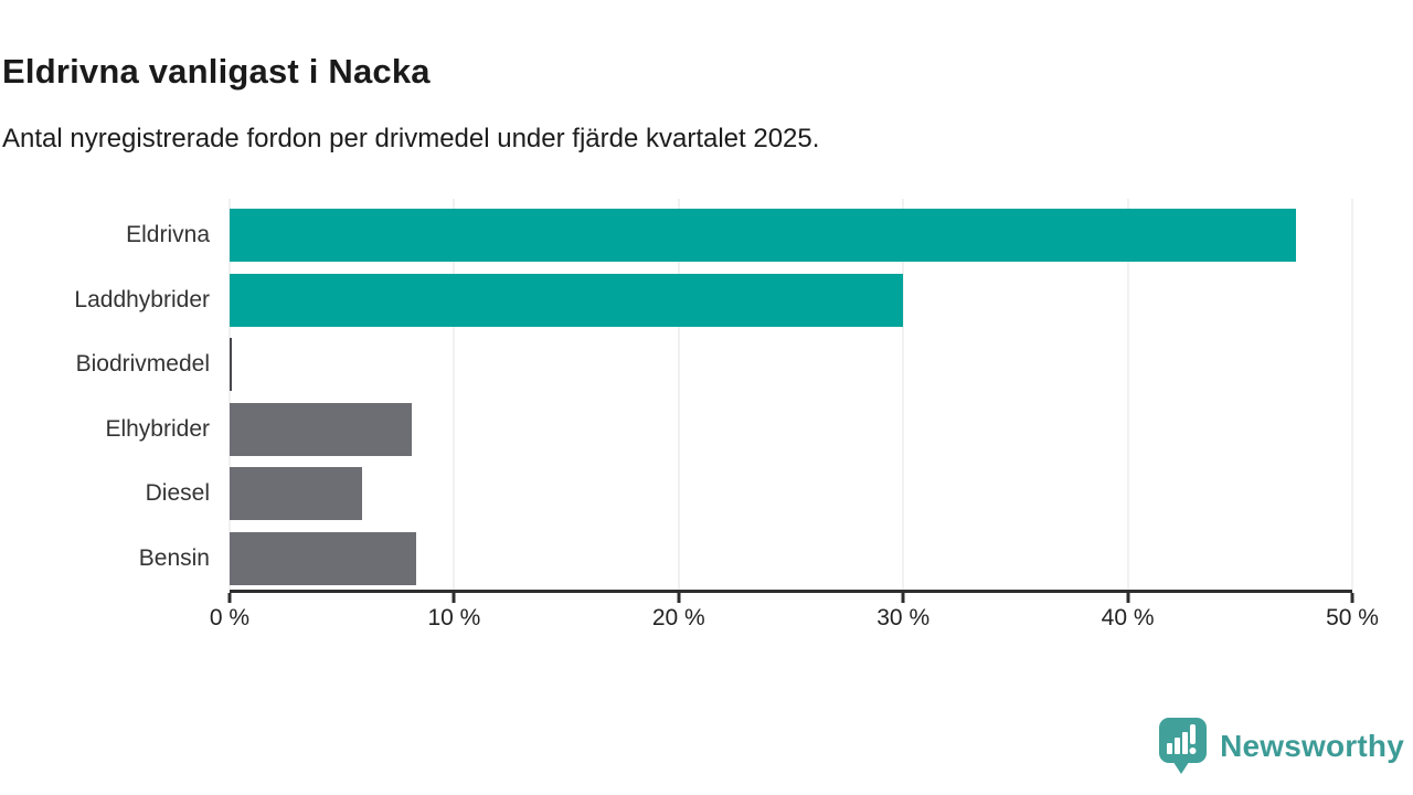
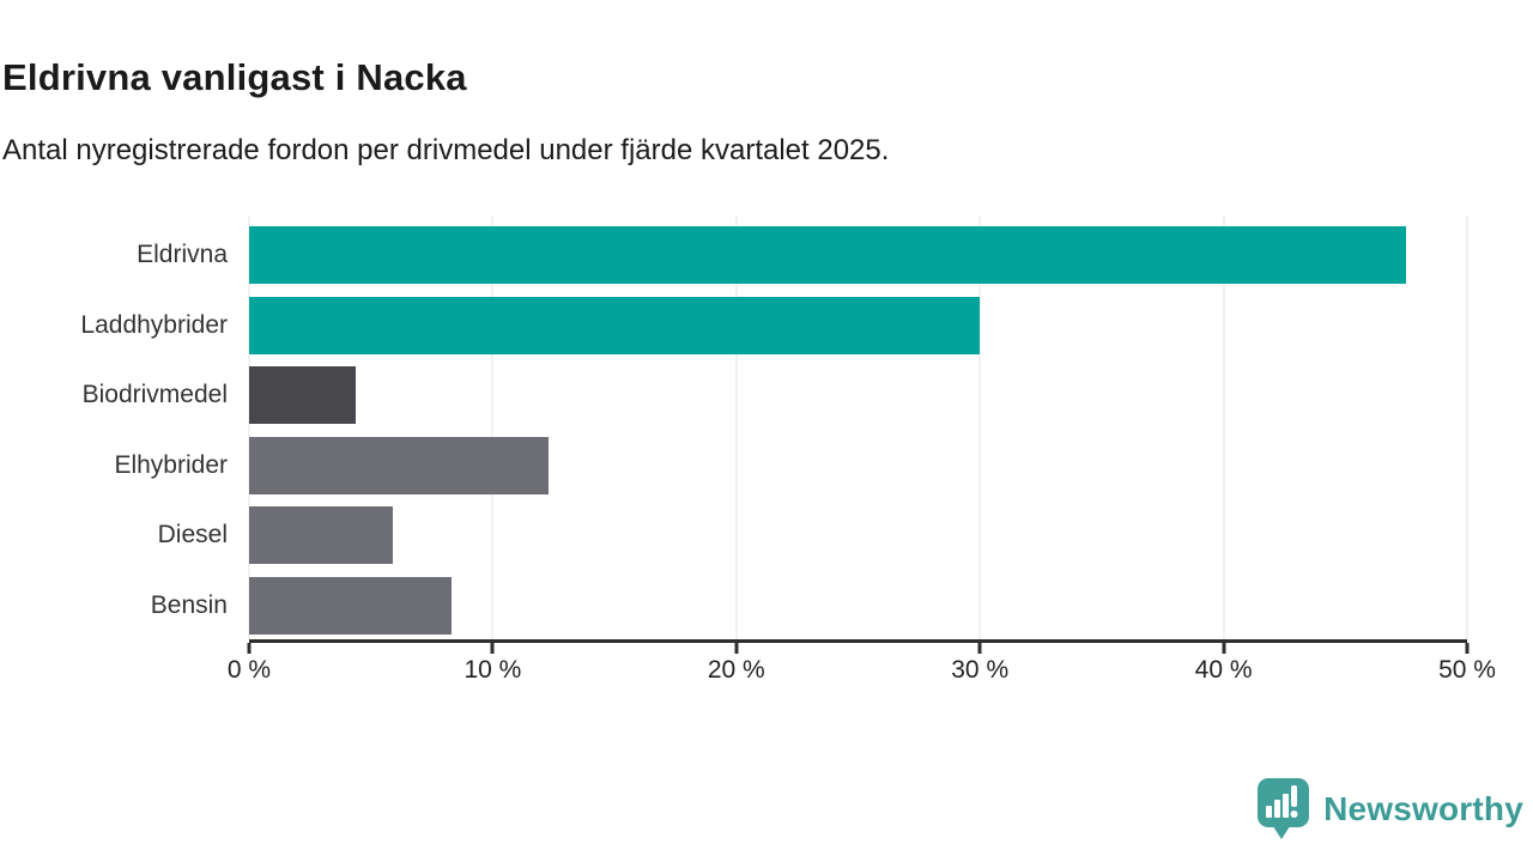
Biodrivmedel: 0.1% -> 4.4%
Elhybrider: 8.1% -> 12.3%
